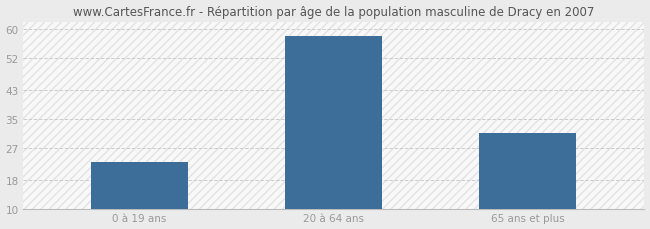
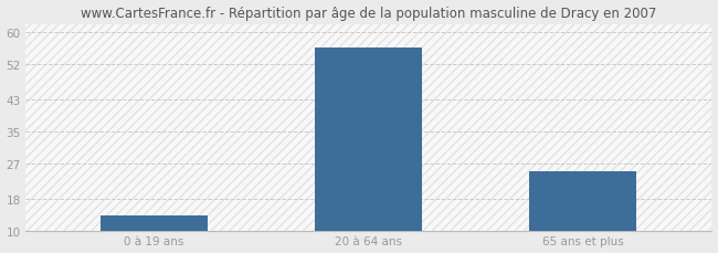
0 à 19 ans: 23 -> 14
20 à 64 ans: 58 -> 56
65 ans et plus: 31 -> 25
